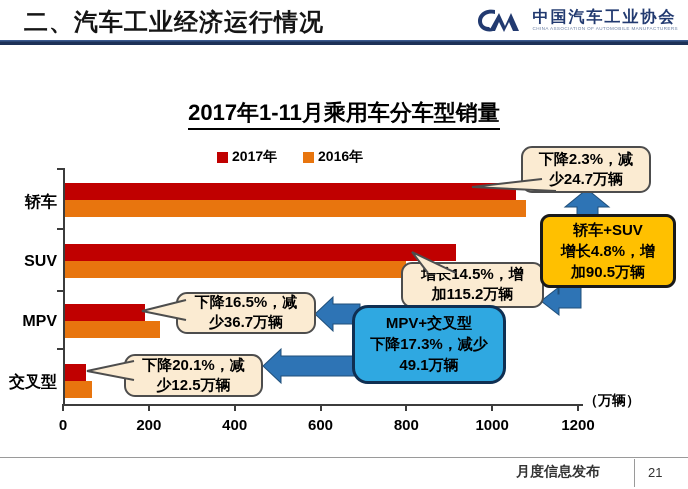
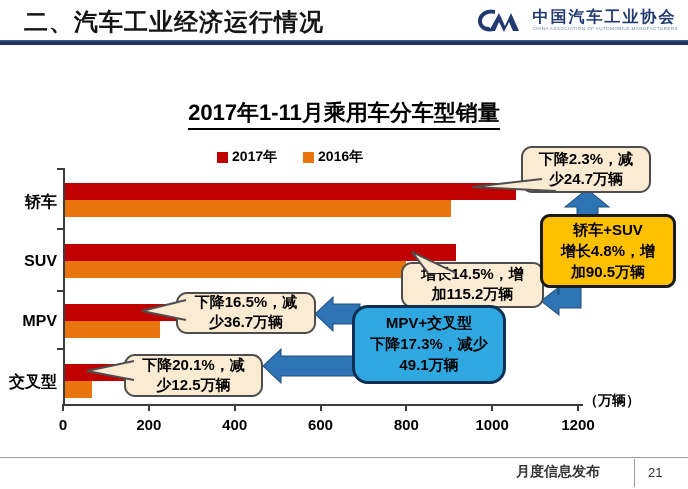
2016年/轿车: 1070 -> 900
2017年/MPV: 190 -> 560
2017年/交叉型: 50 -> 240
